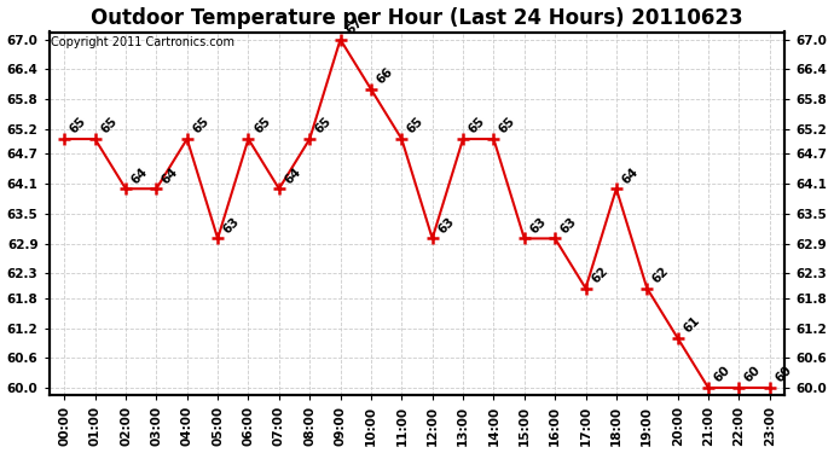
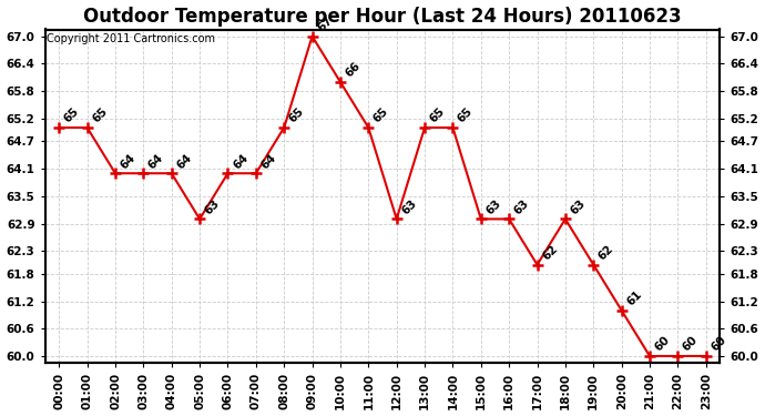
04:00: 65 -> 64
06:00: 65 -> 64
18:00: 64 -> 63
